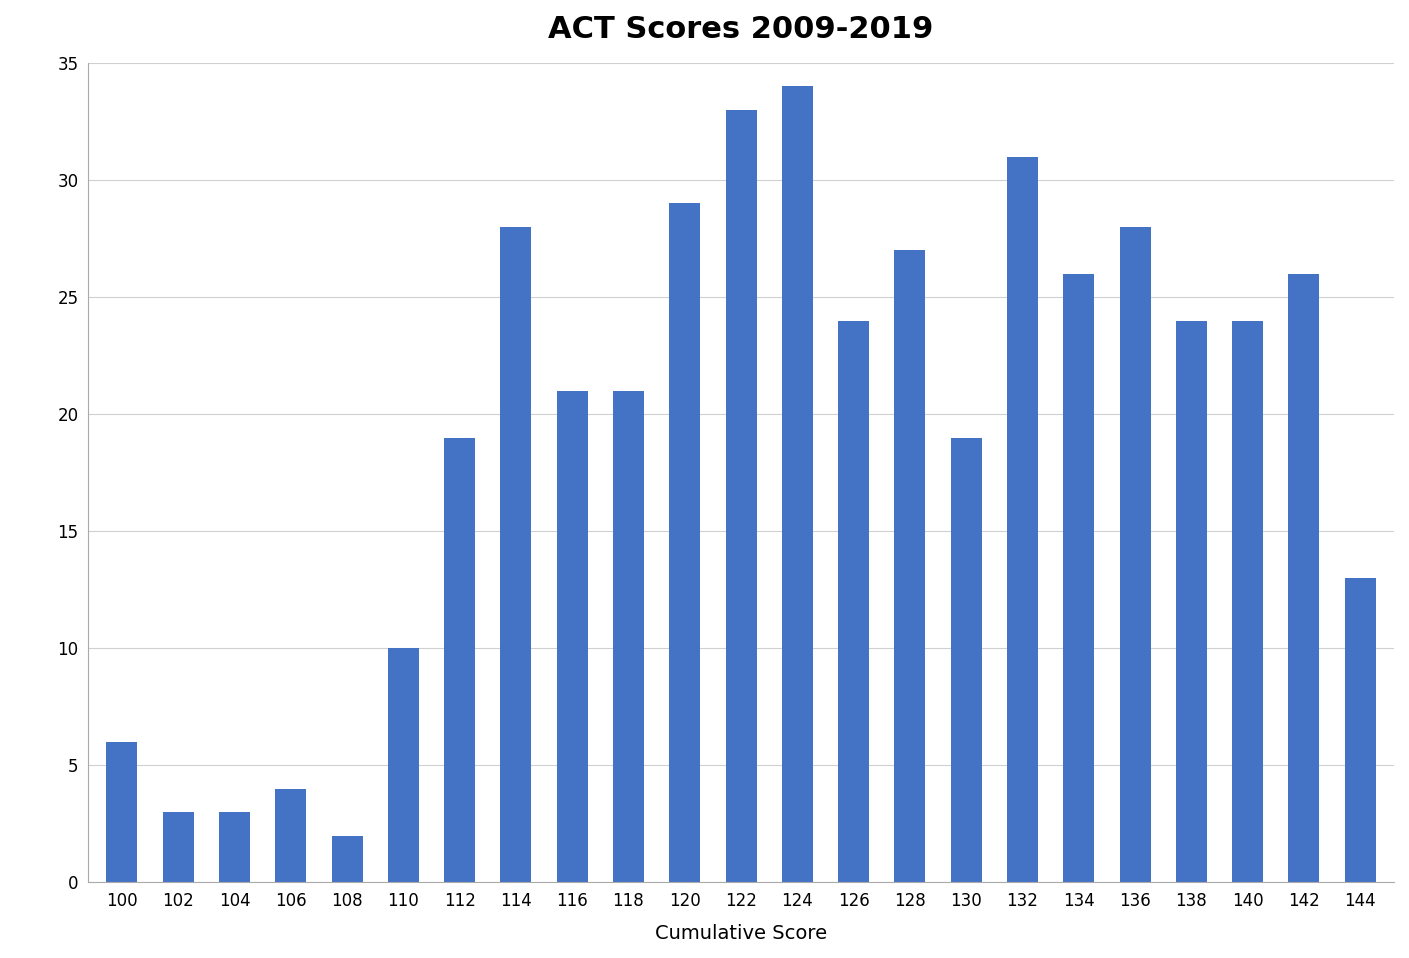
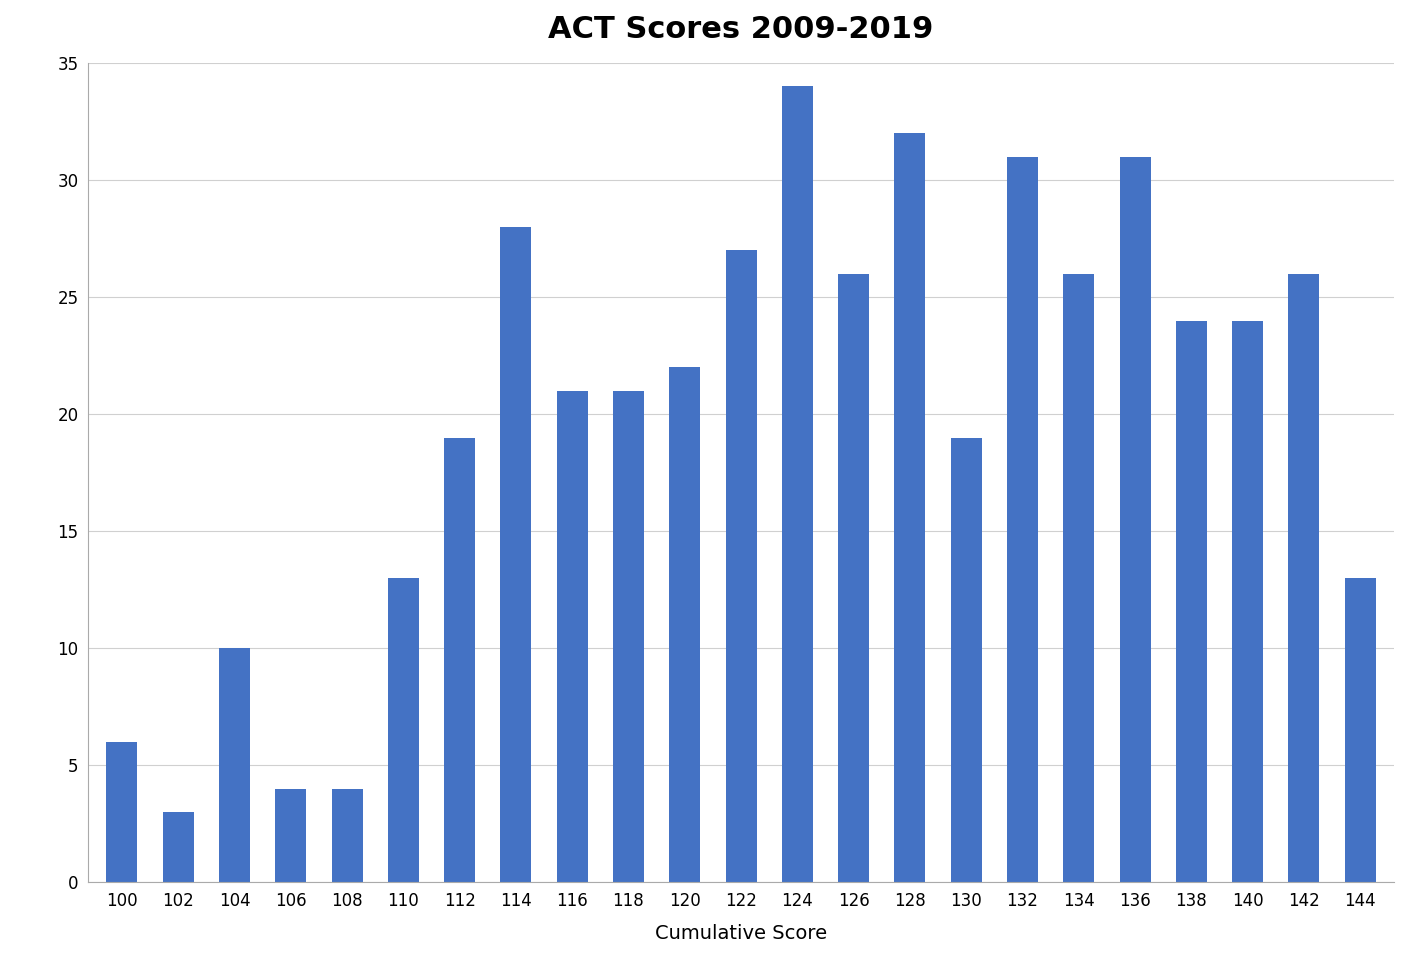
104: 3 -> 10
108: 2 -> 4
110: 10 -> 13
120: 29 -> 22
122: 33 -> 27
126: 24 -> 26
128: 27 -> 32
136: 28 -> 31
